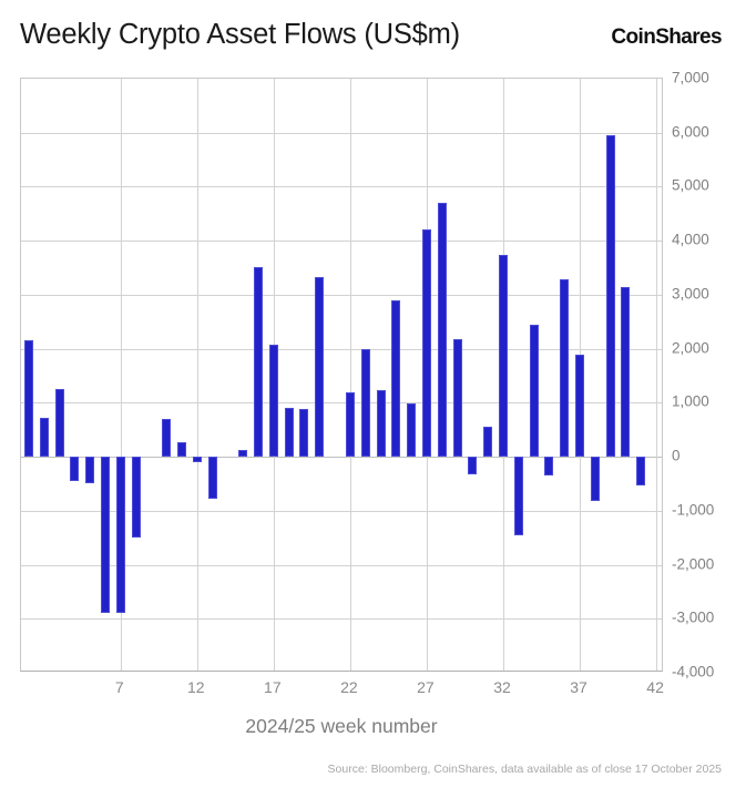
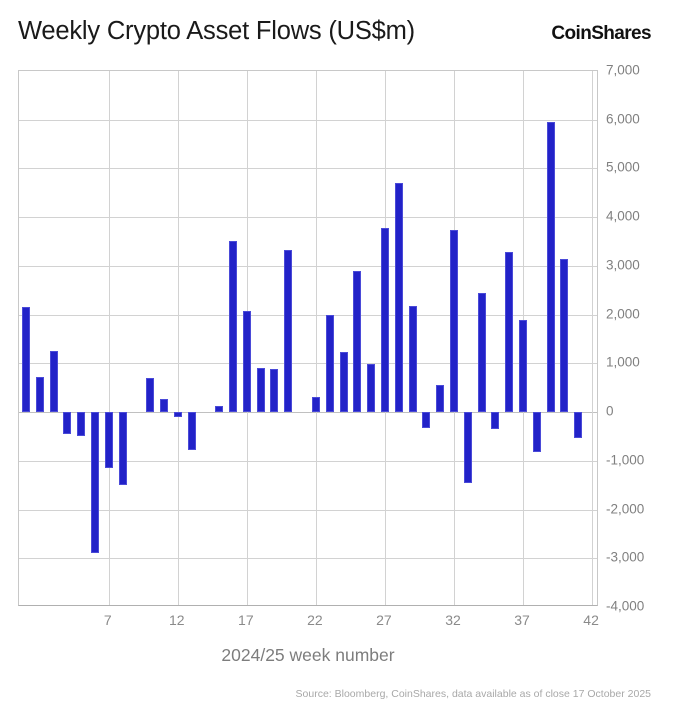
7: -2900 -> -1200
22: 1200 -> 300
27: 4200 -> 3800
